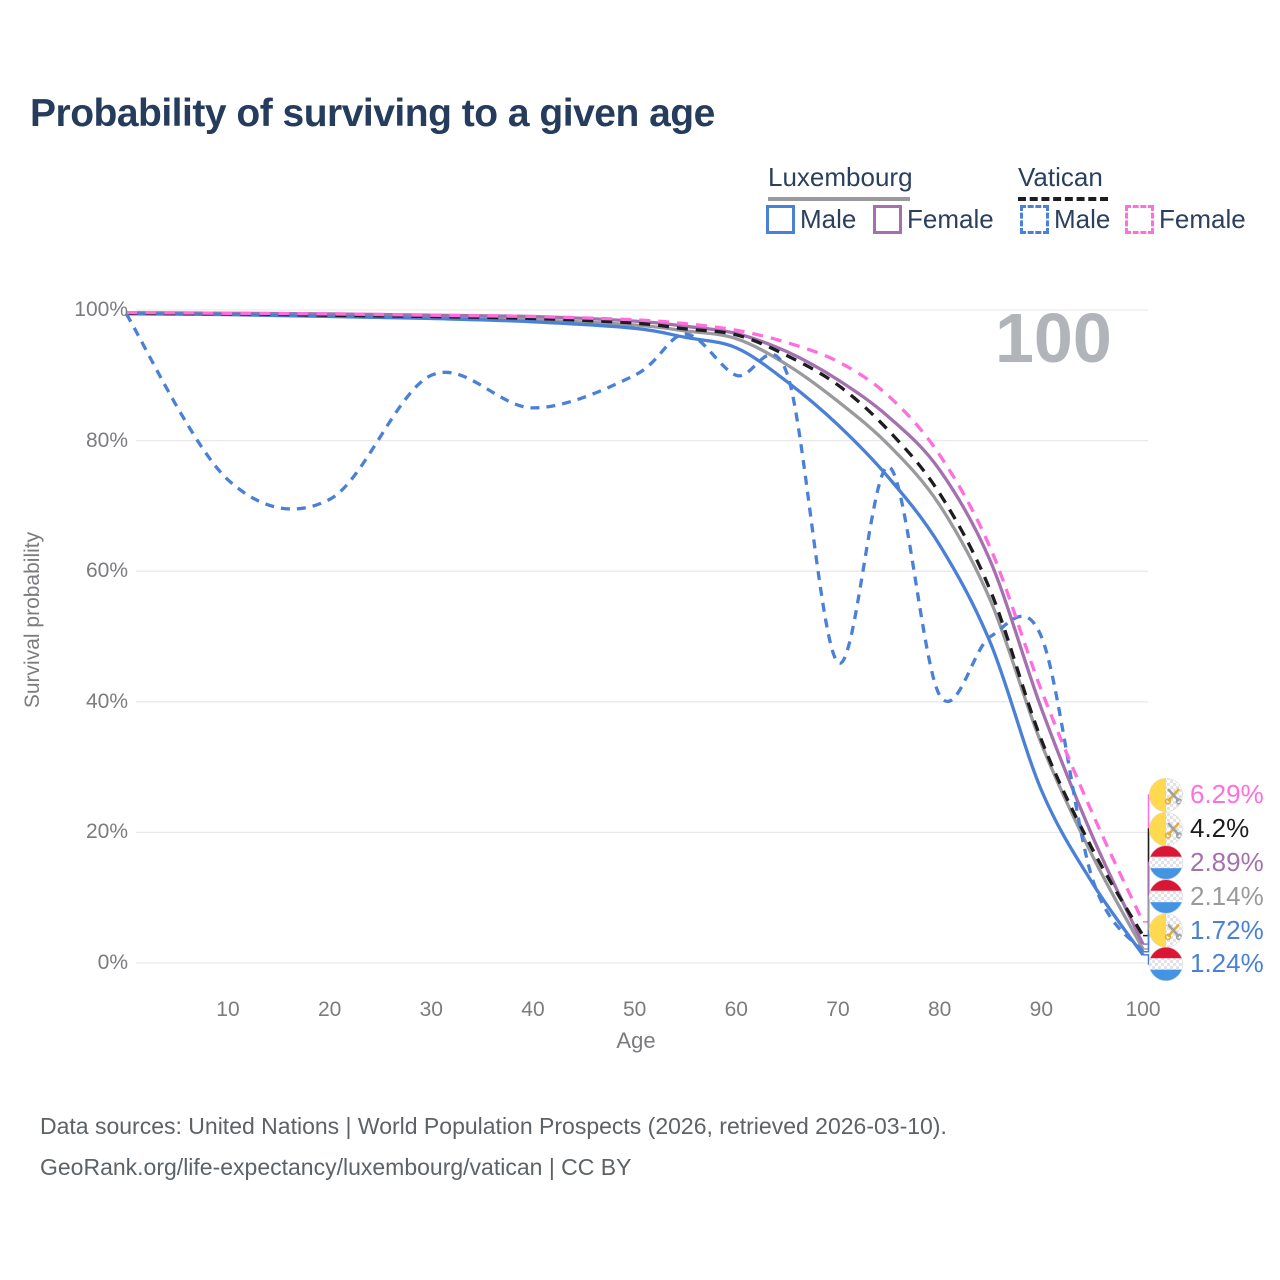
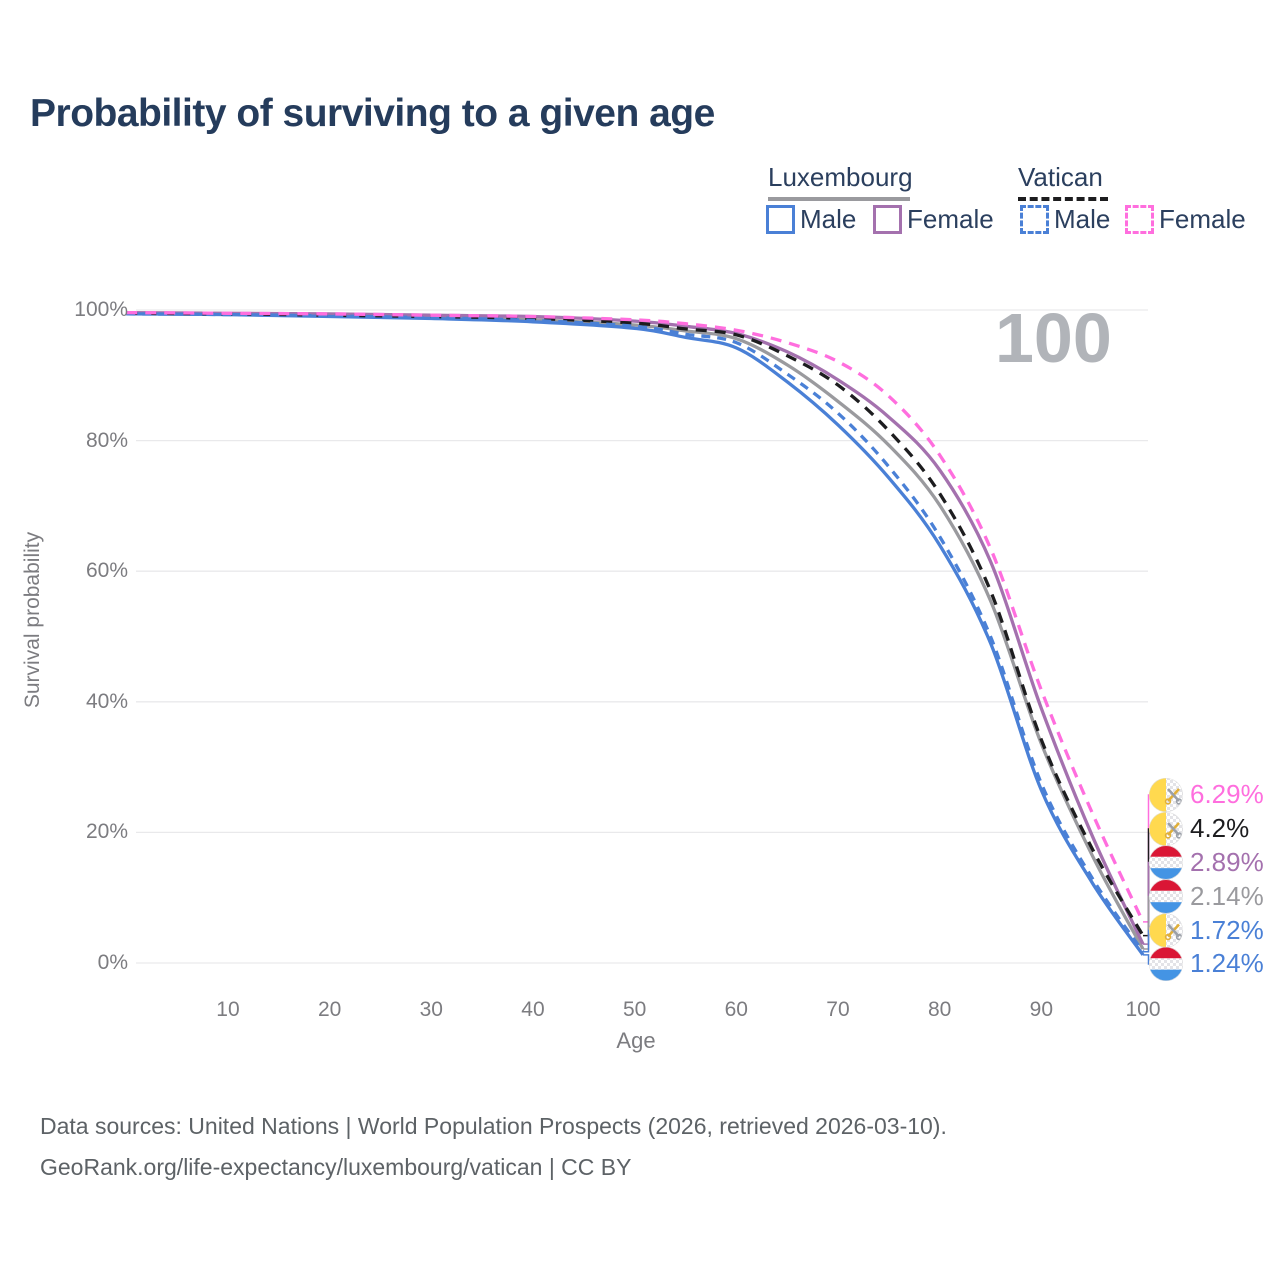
Vatican Male/10: 74% -> 99%
Vatican Male/20: 71% -> 99%
Vatican Male/30: 90% -> 99%
Vatican Male/40: 85% -> 98%
Vatican Male/50: 90% -> 98%
Vatican Male/60: 90% -> 95%
Vatican Male/70: 46% -> 84%
Vatican Male/80: 41% -> 65%
Vatican Male/90: 50% -> 28%
